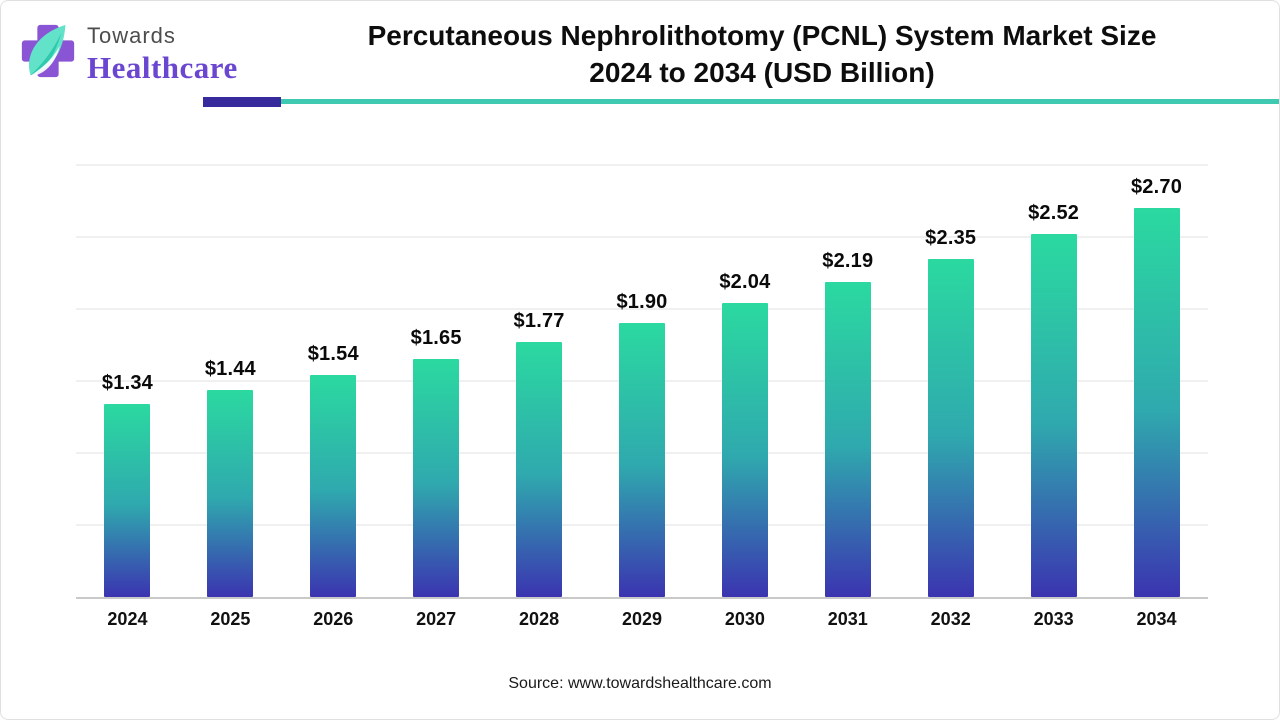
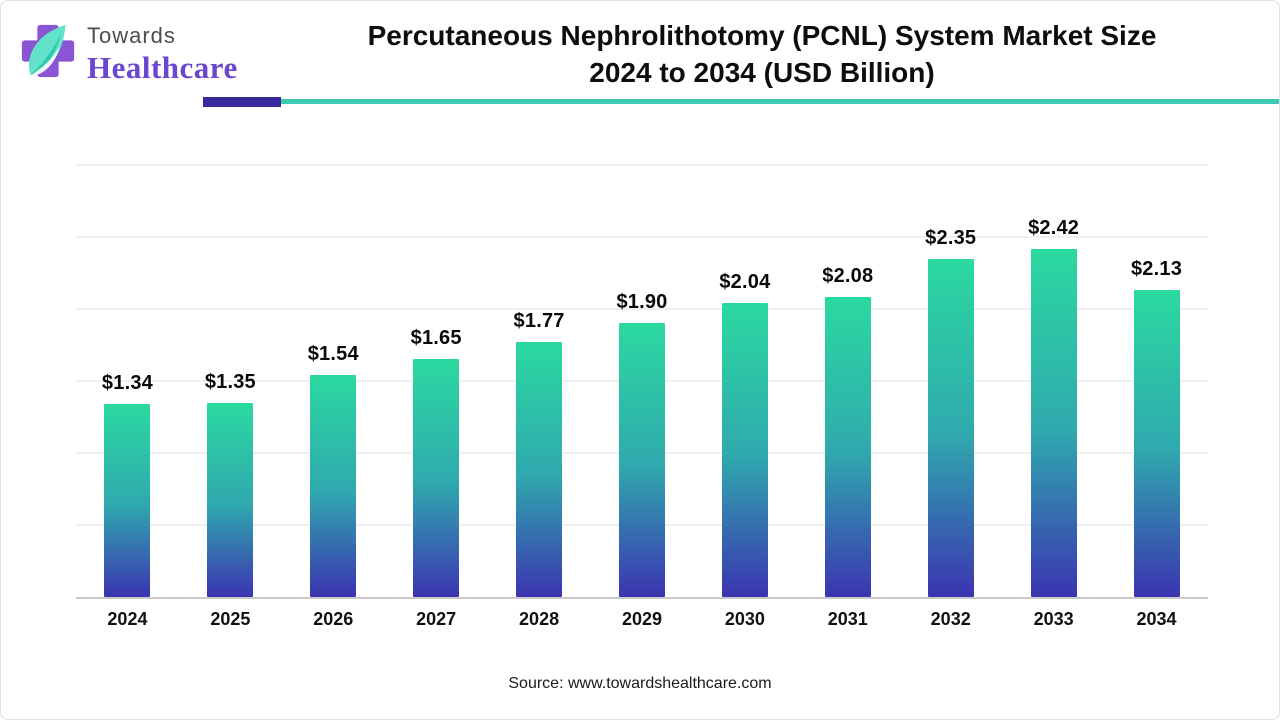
2025: $1.44 -> $1.35
2031: $2.19 -> $2.08
2033: $2.52 -> $2.42
2034: $2.70 -> $2.13
